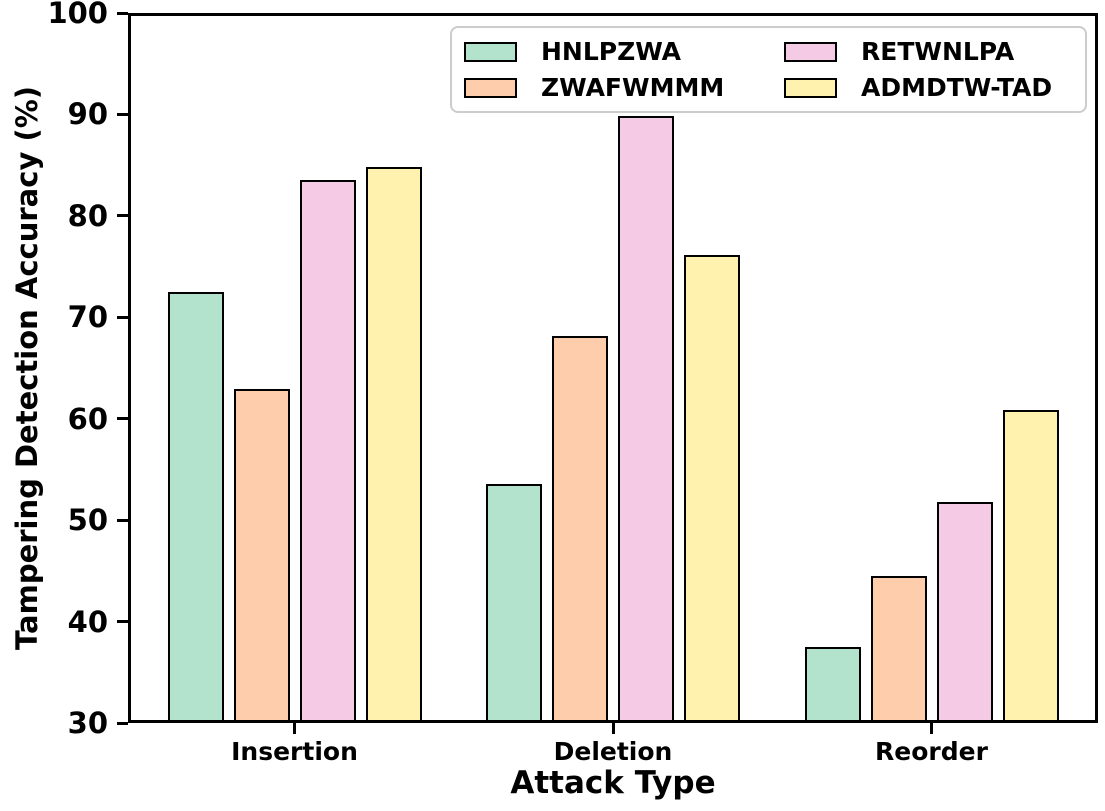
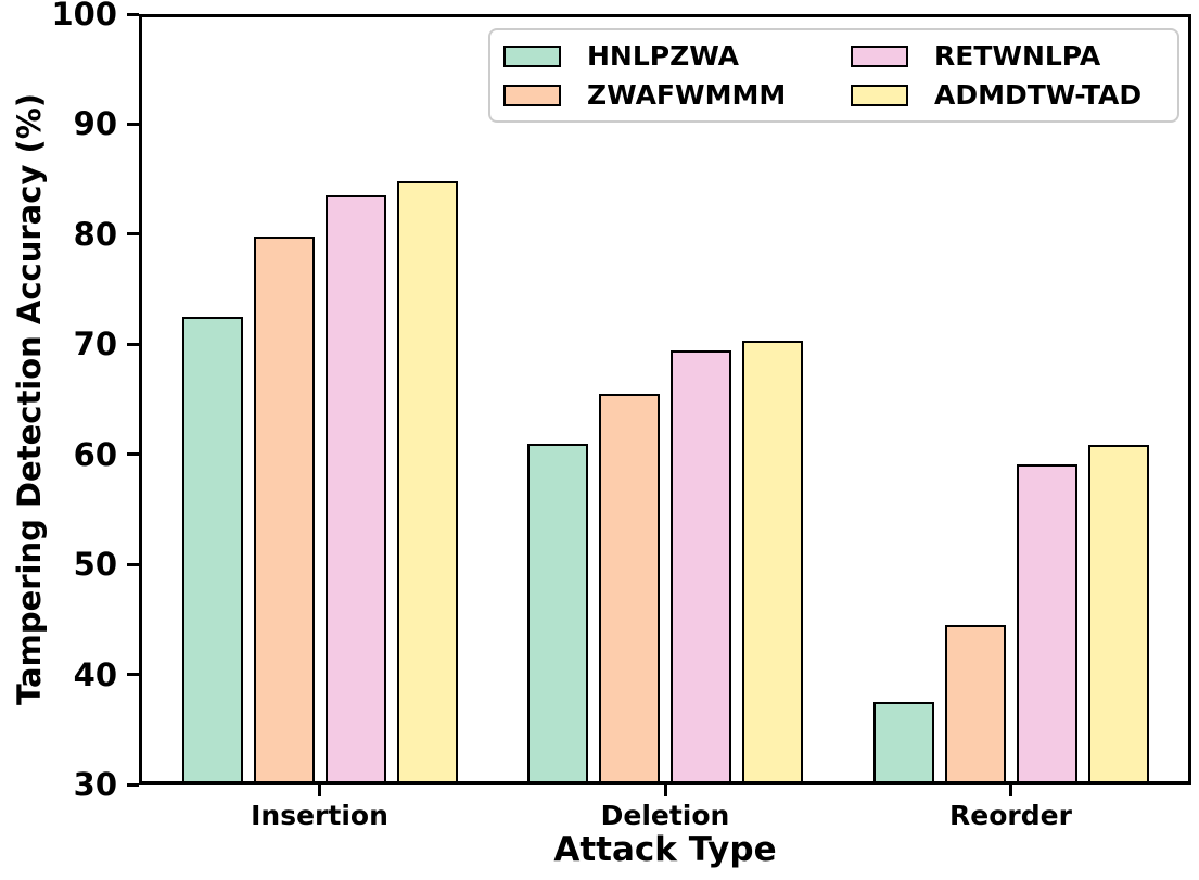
ZWAFWMMM/Insertion: 62.9 -> 79.8
HNLPZWA/Deletion: 53.6 -> 61.0
ZWAFWMMM/Deletion: 68.2 -> 65.5
RETWNLPA/Deletion: 89.8 -> 69.4
ADMDTW-TAD/Deletion: 76.1 -> 70.3
RETWNLPA/Reorder: 51.8 -> 59.1
